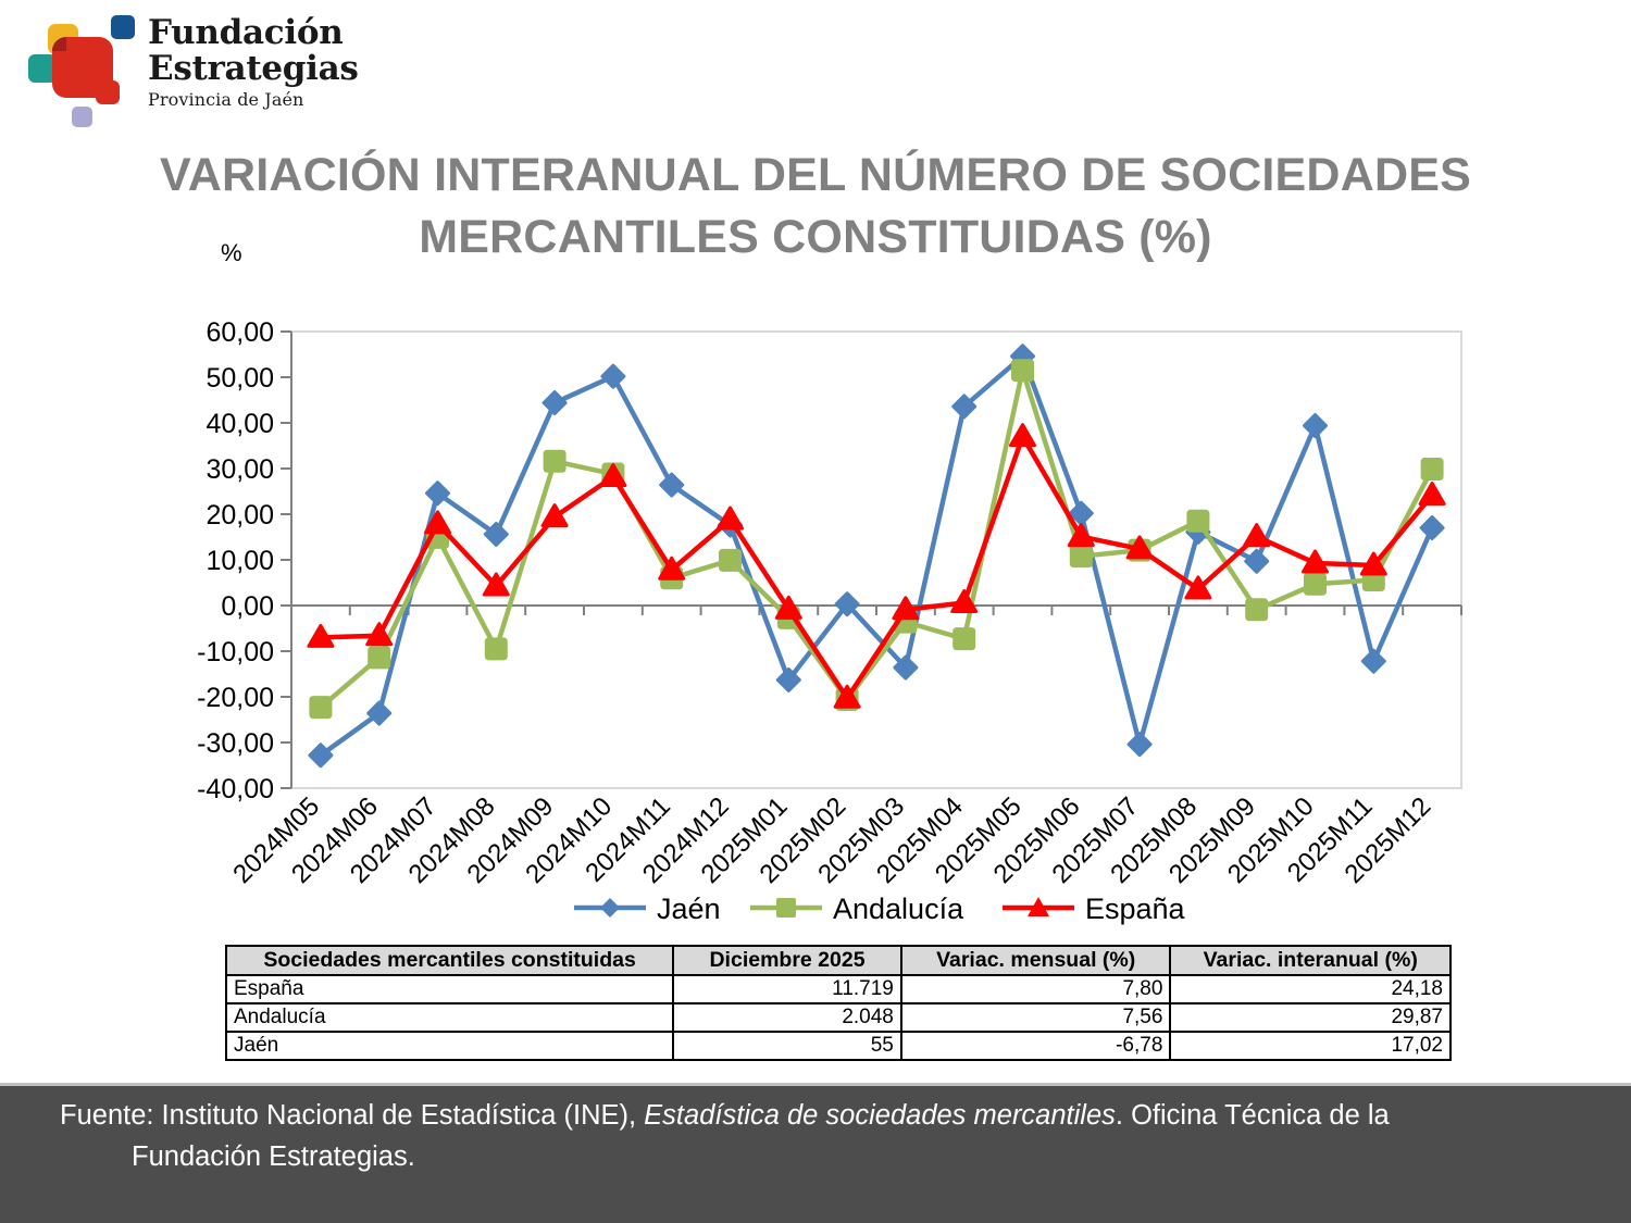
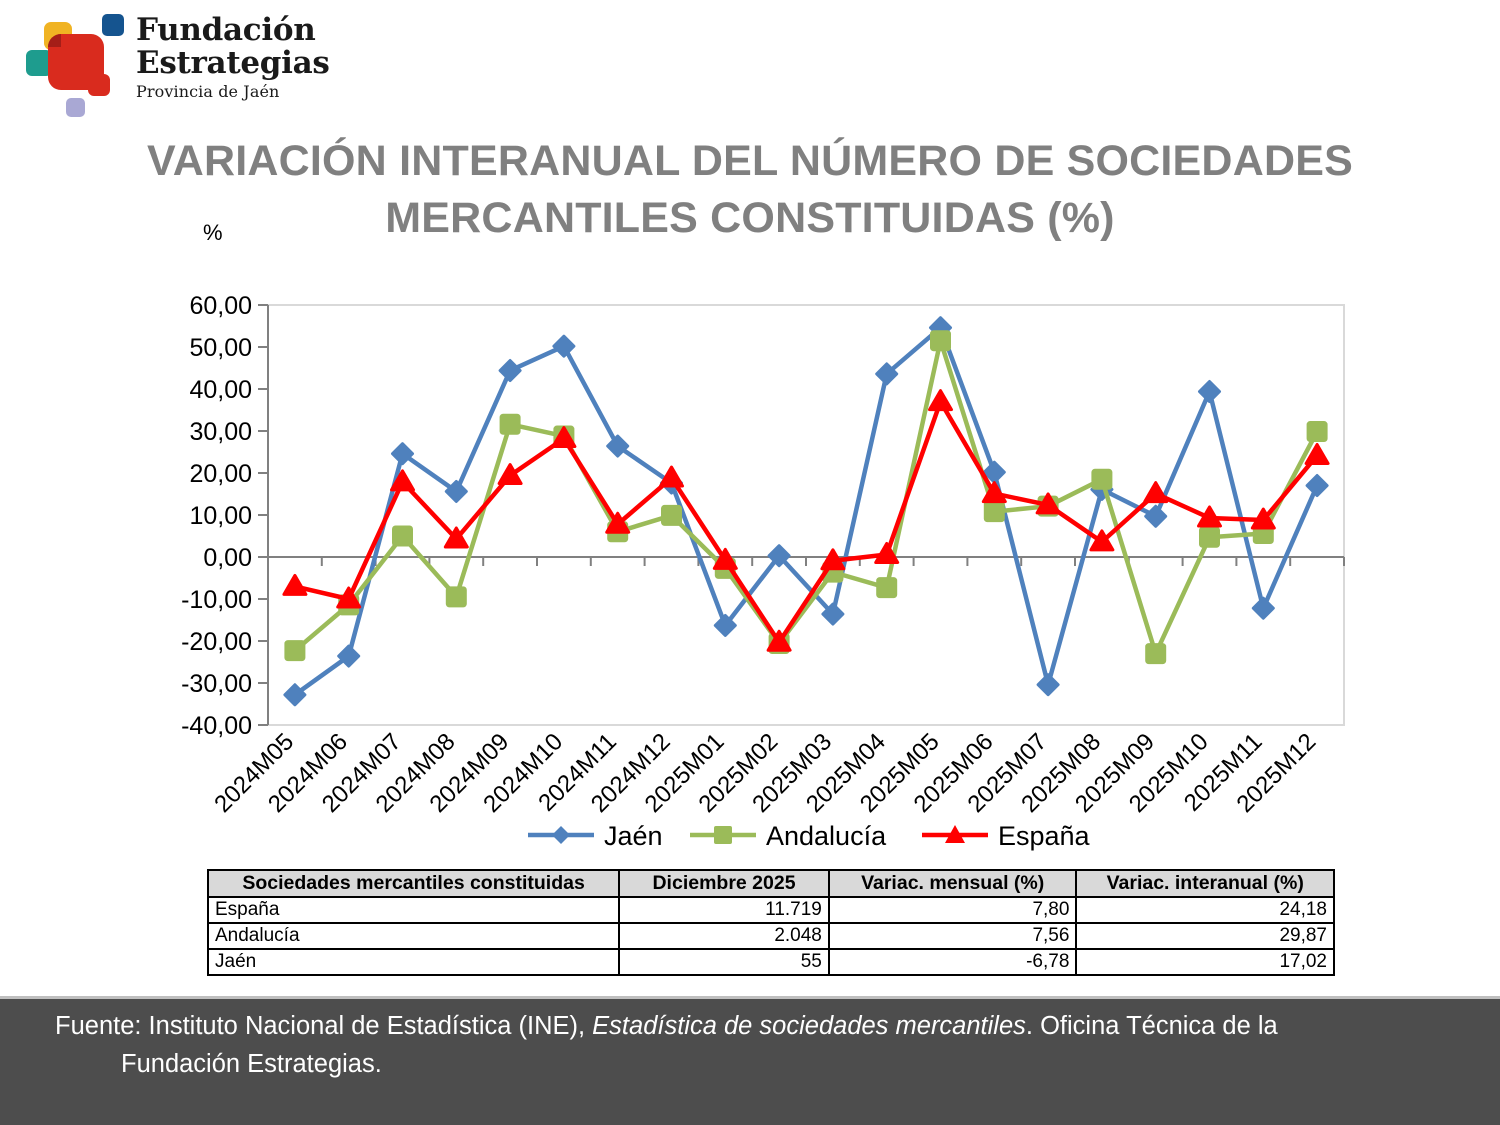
España/2024M06: -7 -> -10
Andalucía/2024M07: 15 -> 5
Andalucía/2025M09: -1 -> -23
